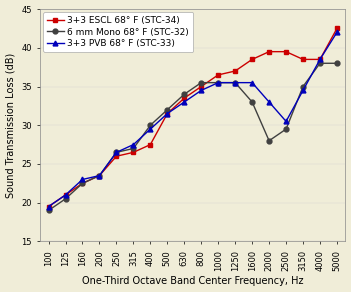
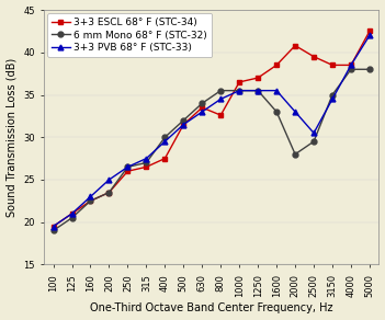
3+3 PVB 68° F (STC-33)/200: 23.5 -> 25.0
3+3 ESCL 68° F (STC-34)/800: 35.0 -> 32.6
3+3 ESCL 68° F (STC-34)/2000: 39.5 -> 40.8
